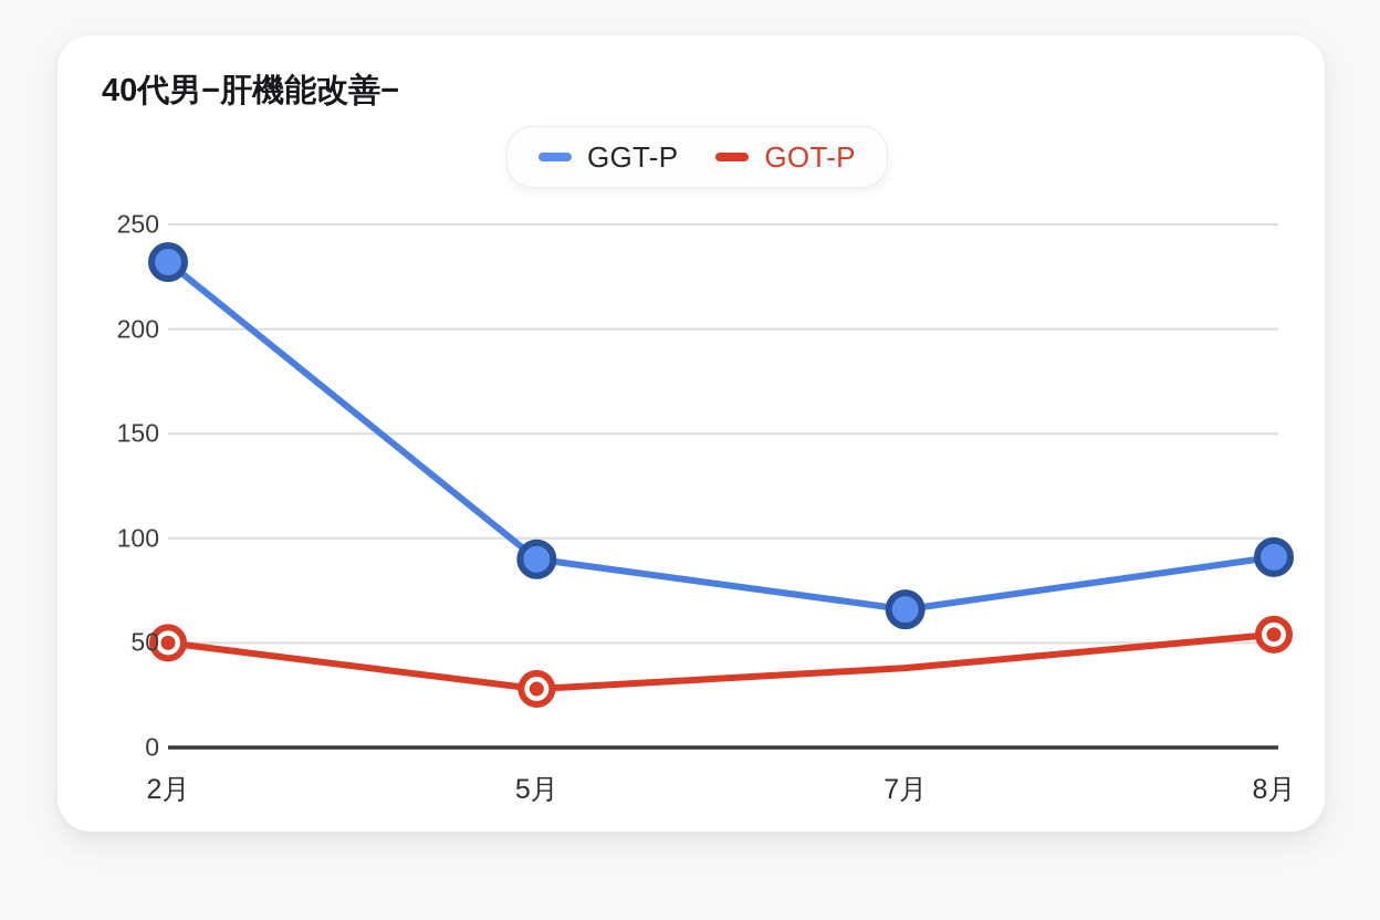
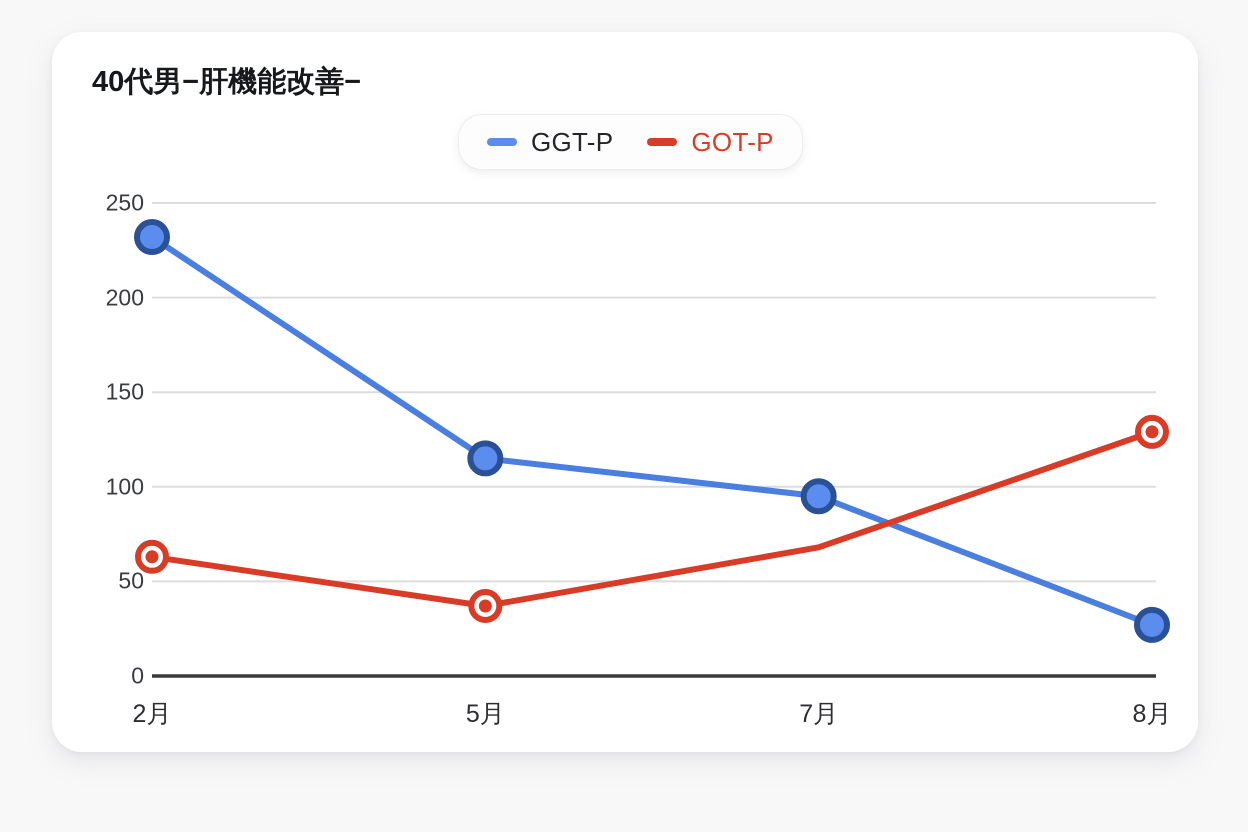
GOT-P/2月: 50 -> 63
GGT-P/5月: 90 -> 115
GOT-P/5月: 28 -> 37
GGT-P/7月: 66 -> 95
GOT-P/7月: 38 -> 68
GGT-P/8月: 91 -> 27
GOT-P/8月: 54 -> 129
